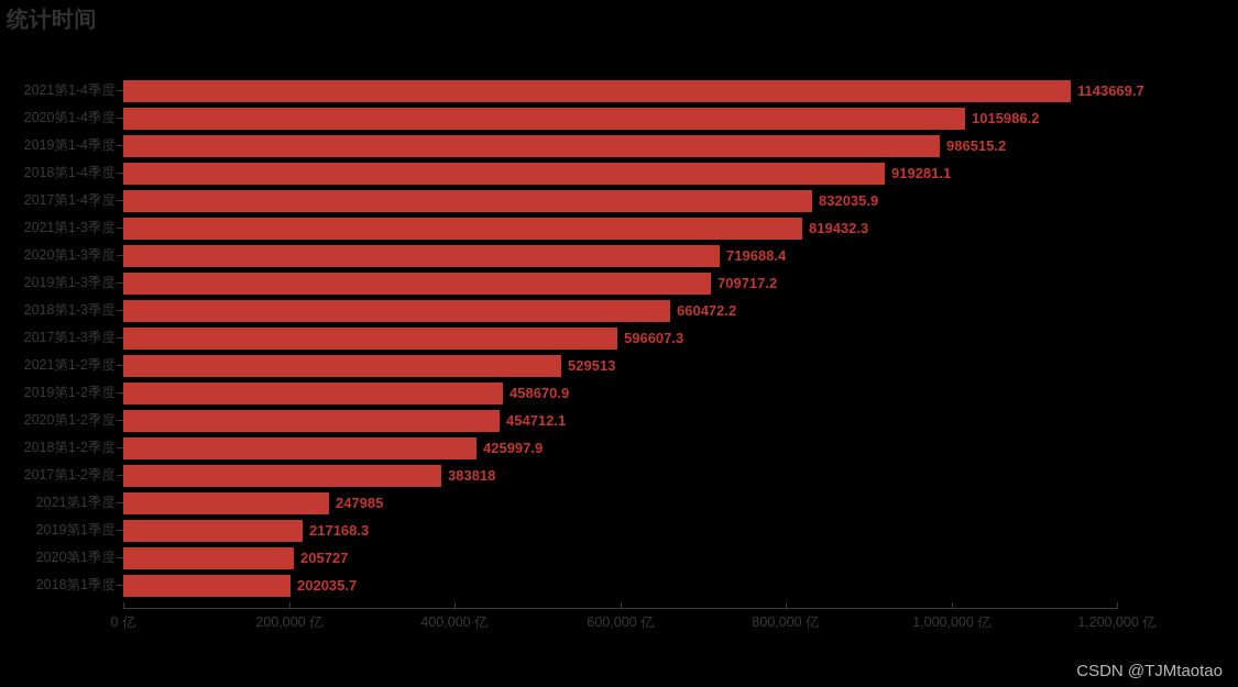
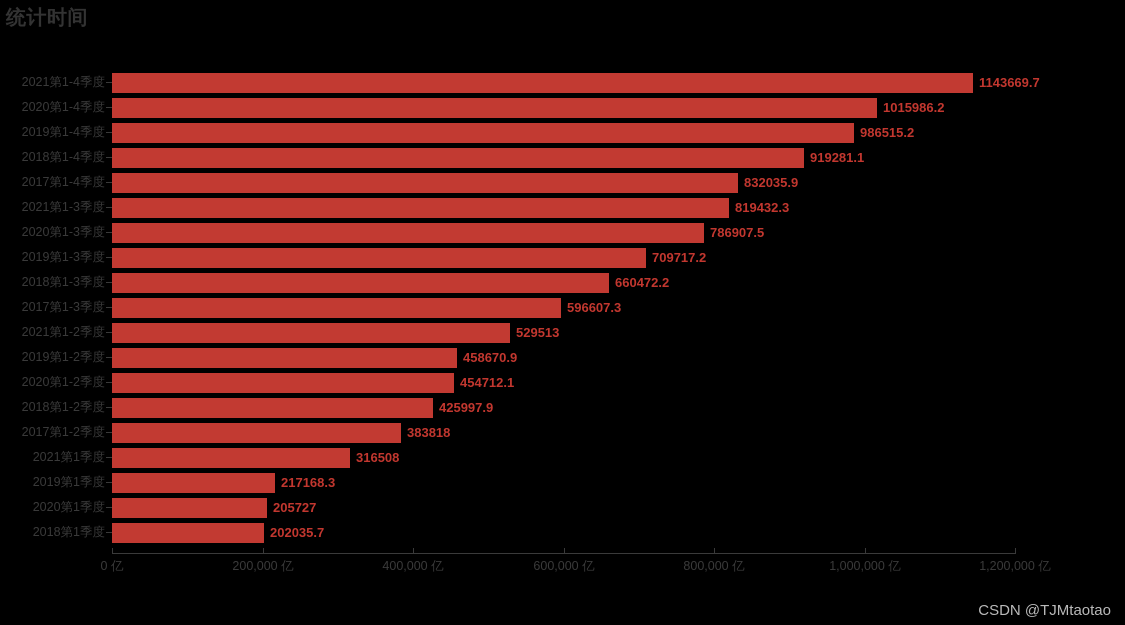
2020第1-3季度: 719688.4 -> 786907.5
2021第1季度: 247985 -> 316508
